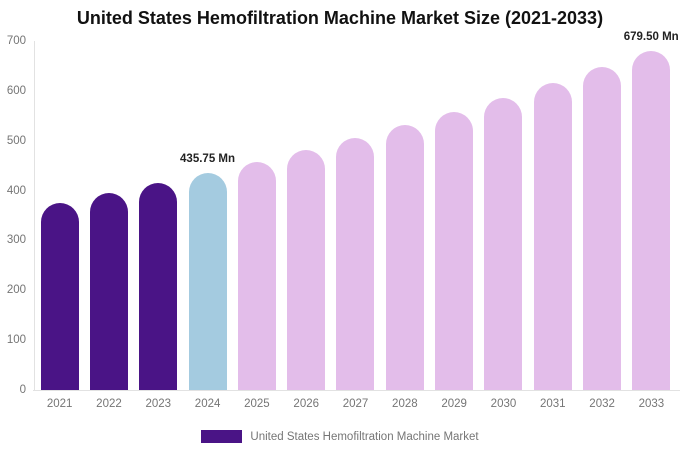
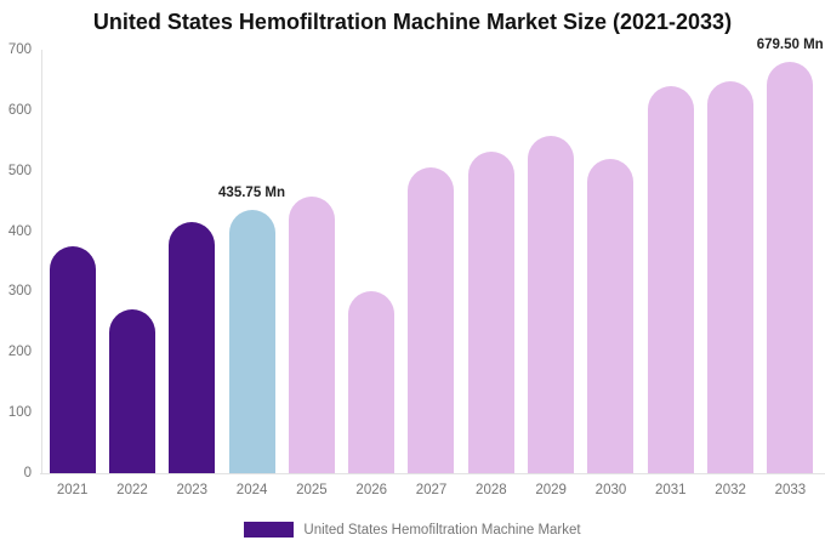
2022: 400 -> 270
2026: 480 -> 300
2030: 590 -> 520
2031: 620 -> 640
